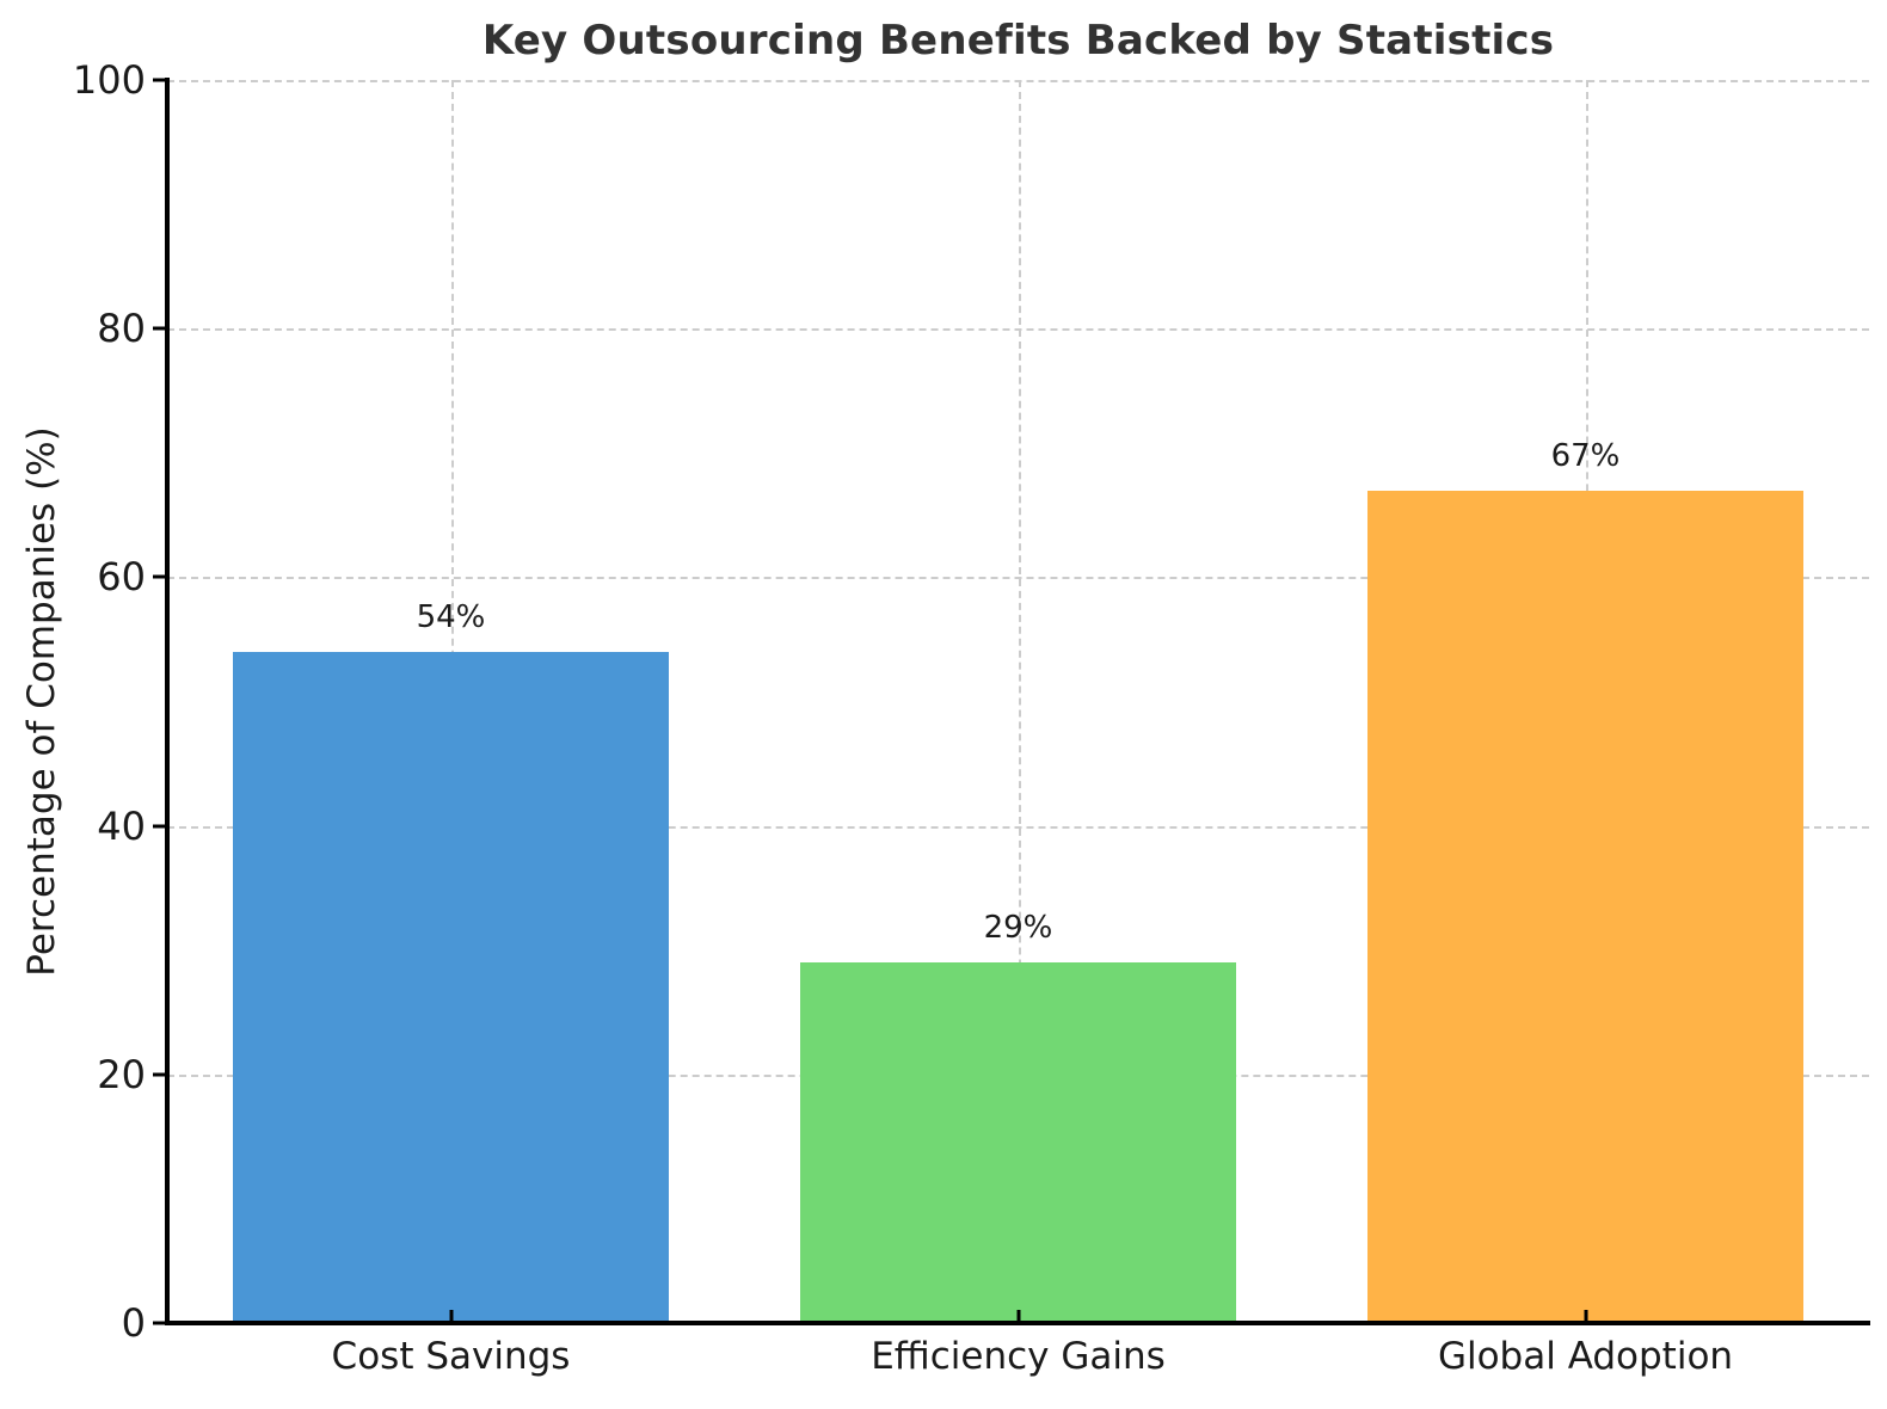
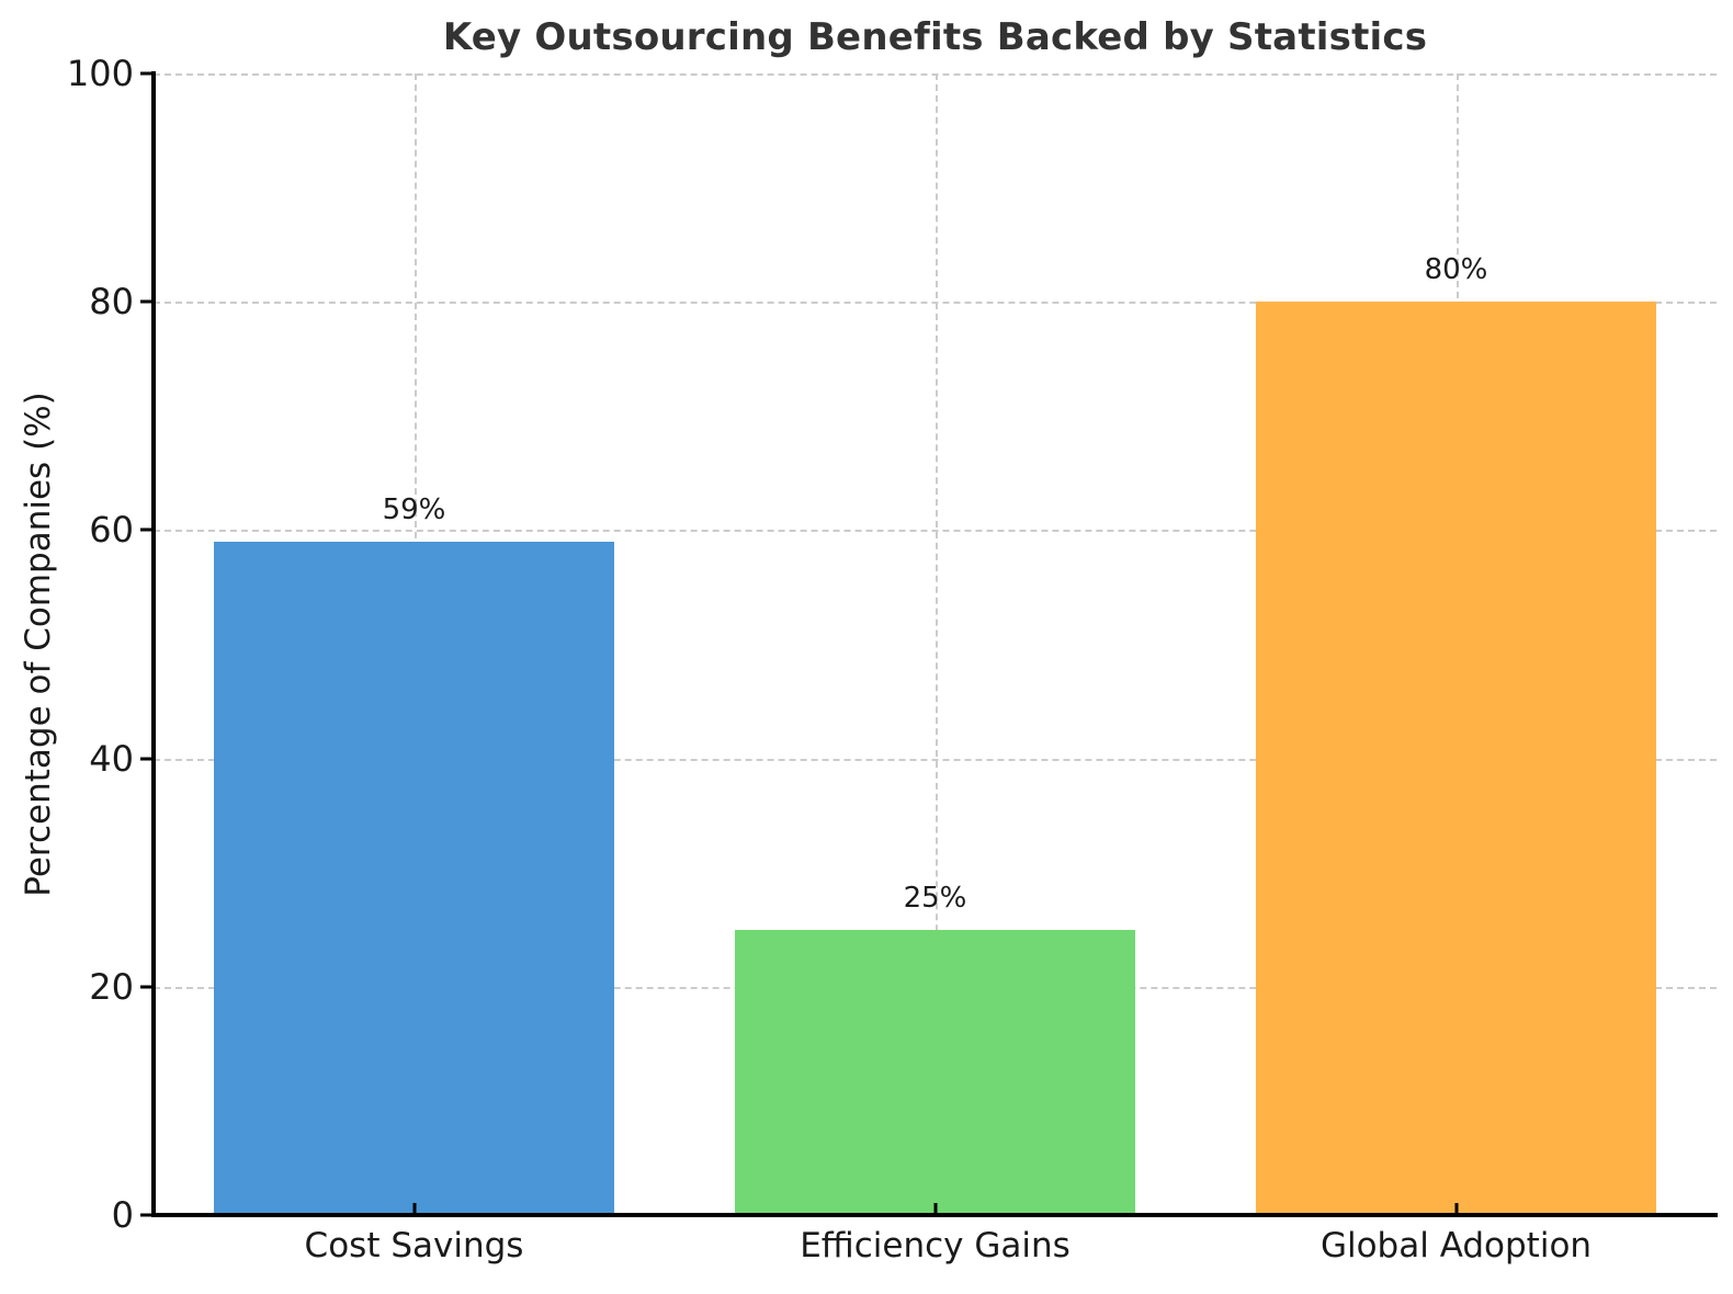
Cost Savings: 54% -> 59%
Efficiency Gains: 29% -> 25%
Global Adoption: 67% -> 80%
